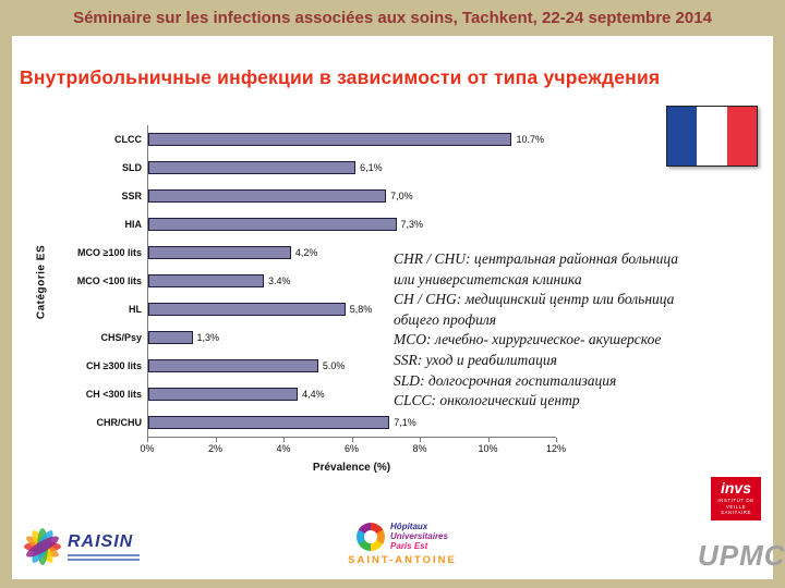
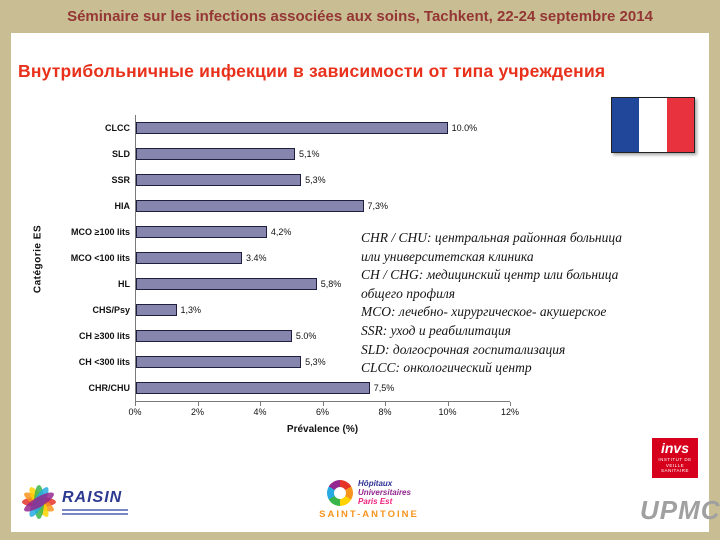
CLCC: 10.7% -> 10.0%
SLD: 6,1% -> 5,1%
SSR: 7,0% -> 5,3%
CH <300 lits: 4,4% -> 5,3%
CHR/CHU: 7,1% -> 7,5%
